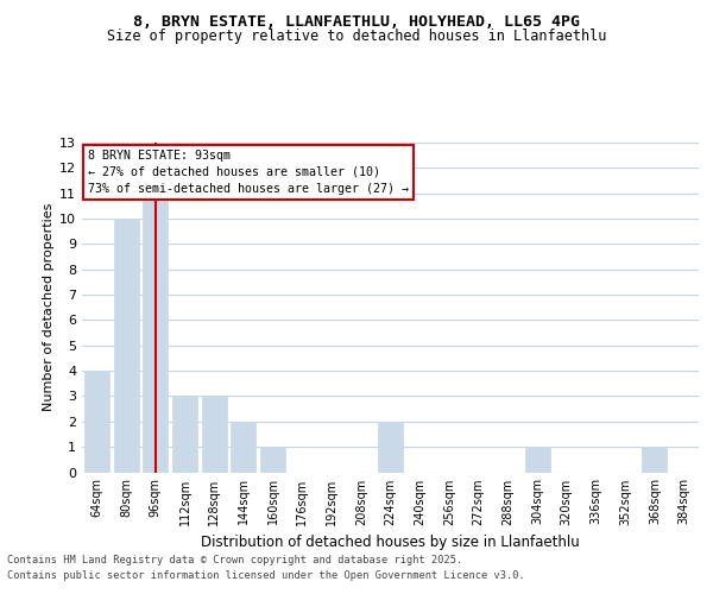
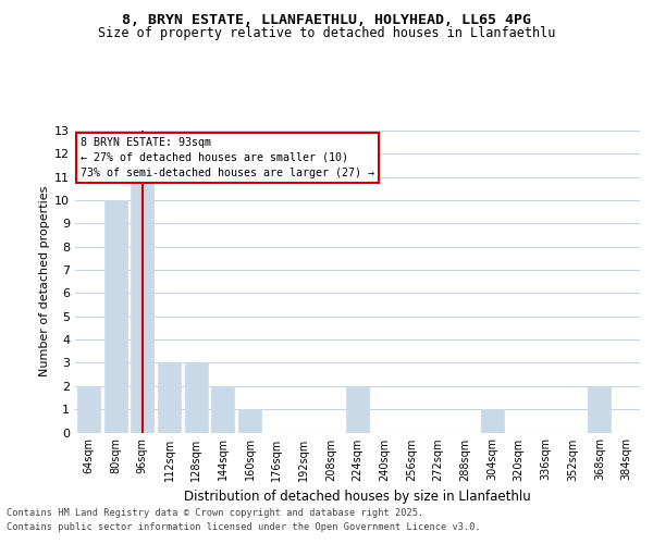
64sqm: 4 -> 2
368sqm: 1 -> 2
